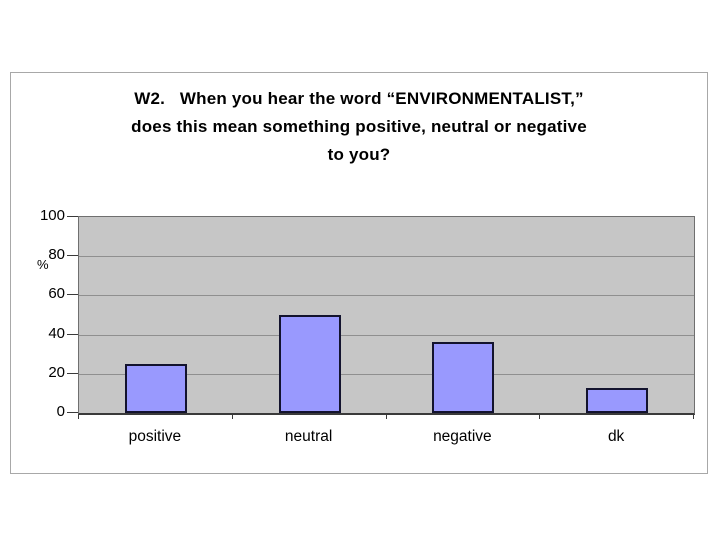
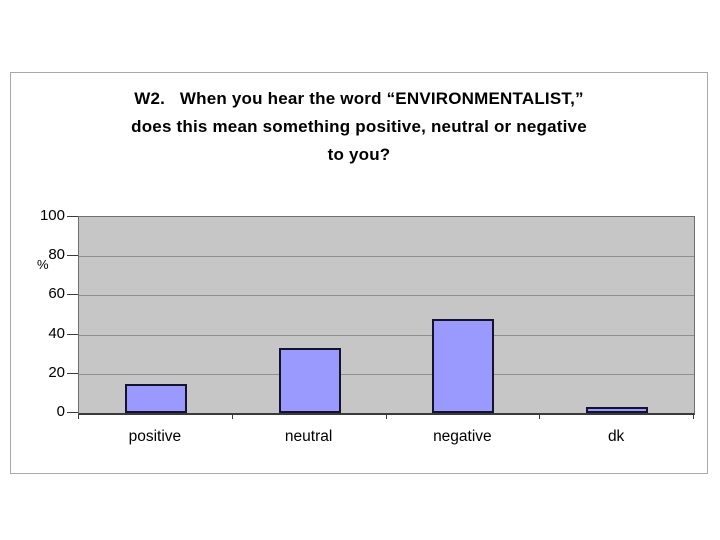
positive: 25 -> 15
neutral: 50 -> 33
negative: 36 -> 48
dk: 13 -> 3
